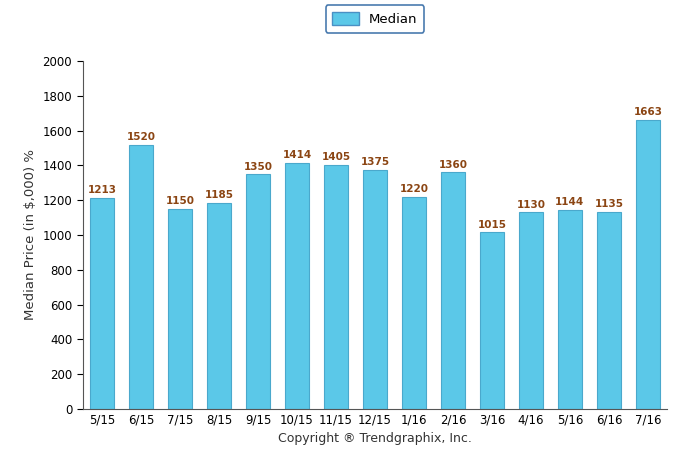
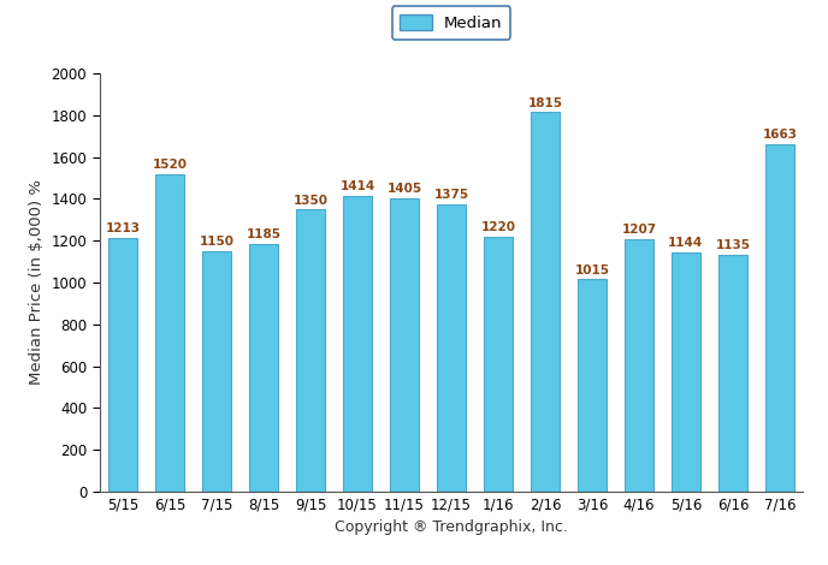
2/16: 1360 -> 1815
4/16: 1130 -> 1207
